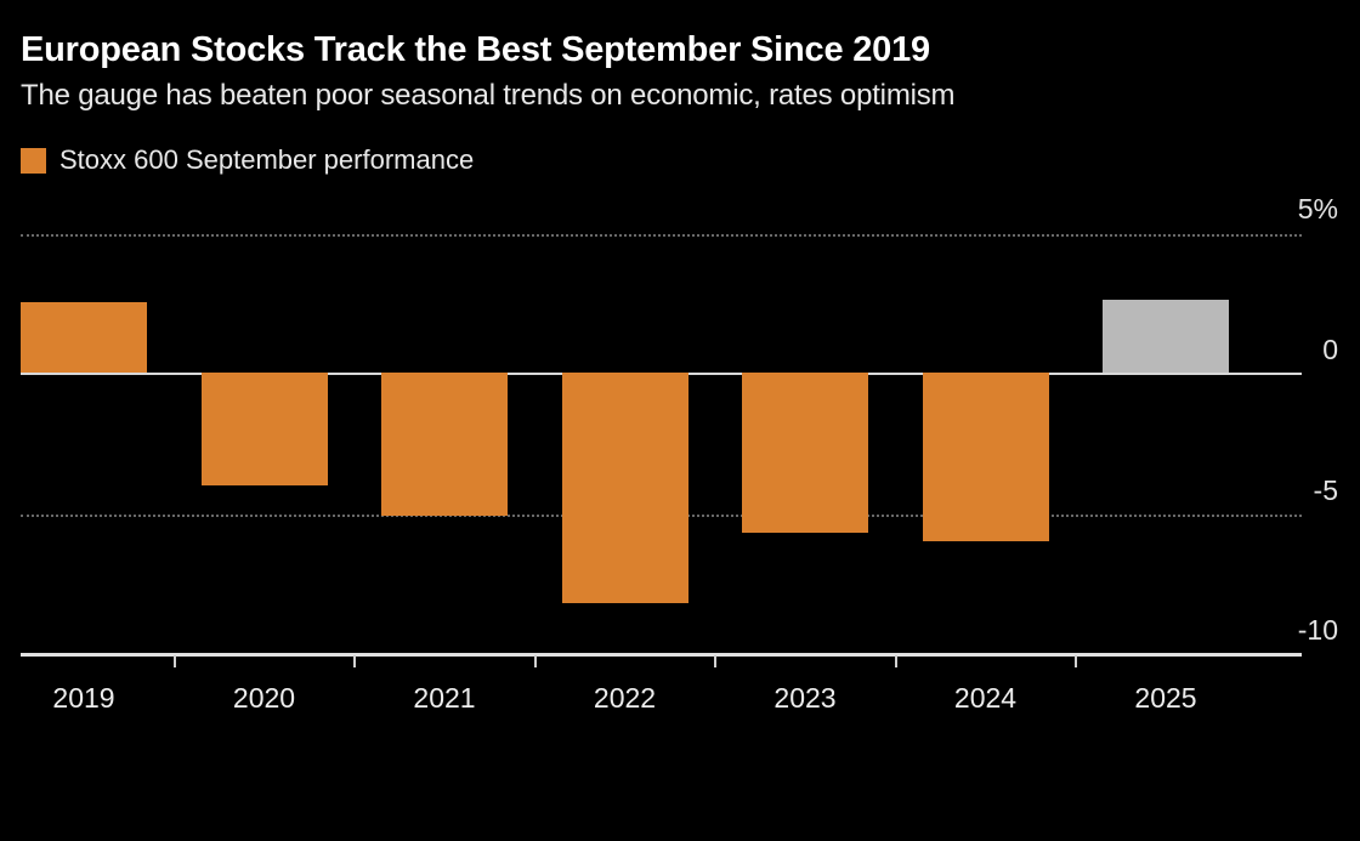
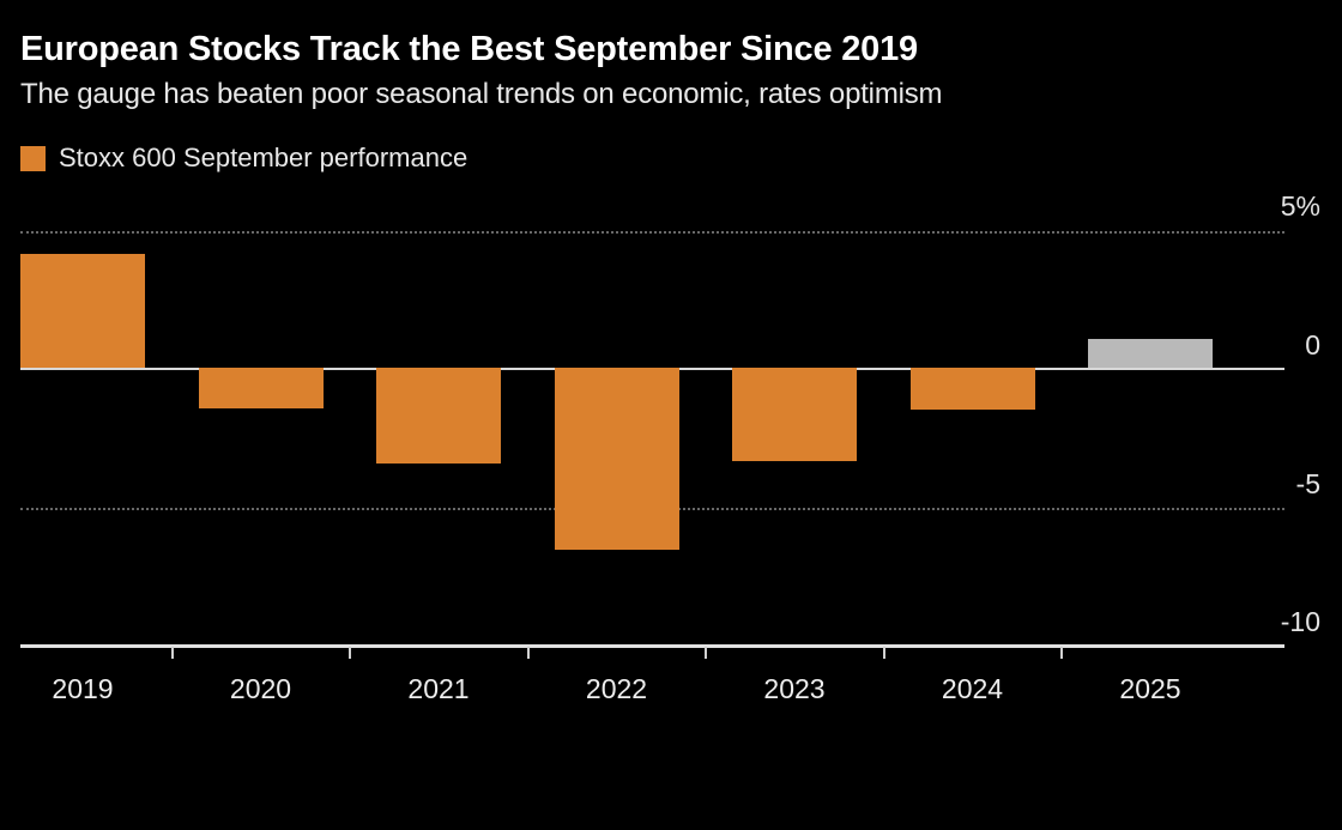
2019: 2.5% -> 4.1%
2020: -4.0% -> -1.4%
2021: -5.1% -> -3.5%
2022: -8.2% -> -6.5%
2023: -5.7% -> -3.4%
2024: -6.0% -> -1.5%
2025: 2.6% -> 1.1%
